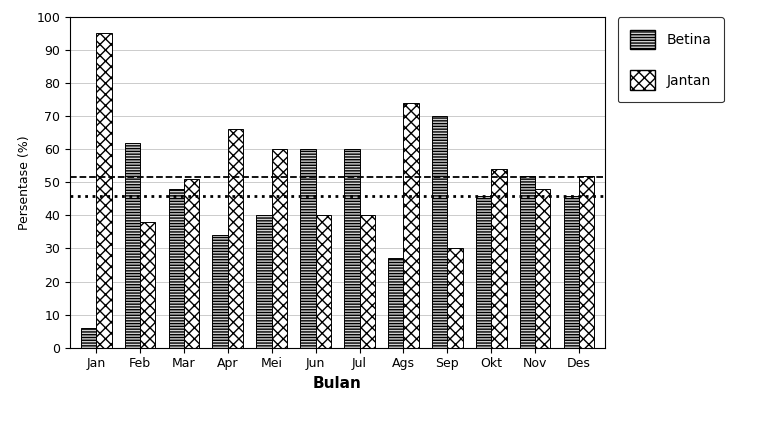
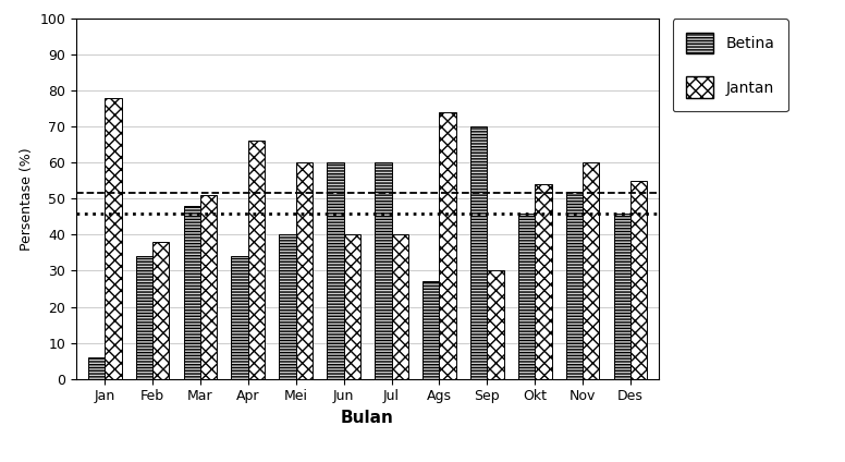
Jantan/Jan: 95 -> 78
Betina/Feb: 62 -> 34
Jantan/Nov: 48 -> 60
Jantan/Des: 52 -> 55
